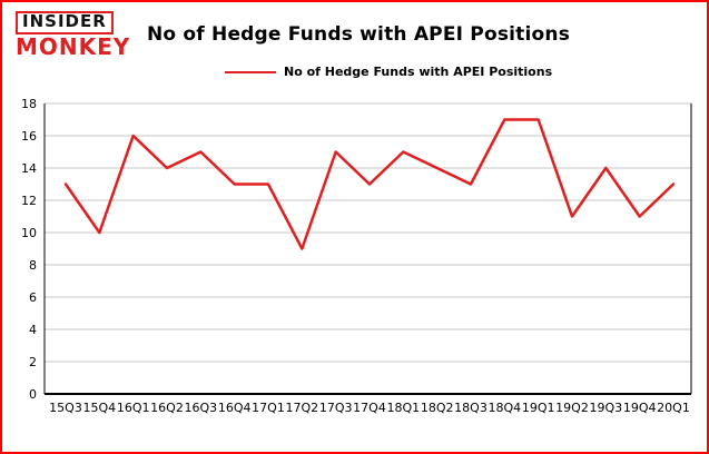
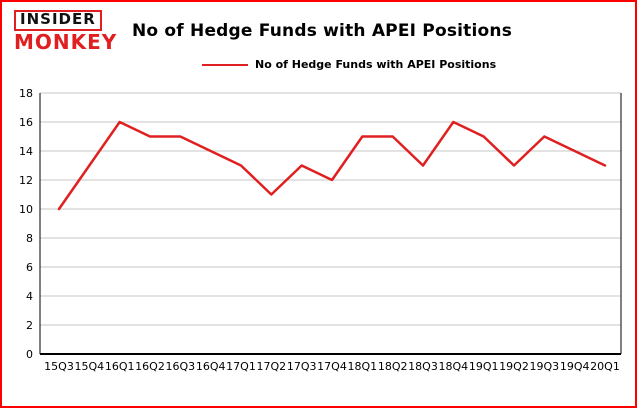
15Q3: 13 -> 10
15Q4: 10 -> 13
16Q2: 14 -> 15
16Q4: 13 -> 14
17Q2: 9 -> 11
17Q3: 15 -> 13
17Q4: 13 -> 12
18Q2: 14 -> 15
18Q4: 17 -> 16
19Q1: 17 -> 15
19Q2: 11 -> 13
19Q3: 14 -> 15
19Q4: 11 -> 14
